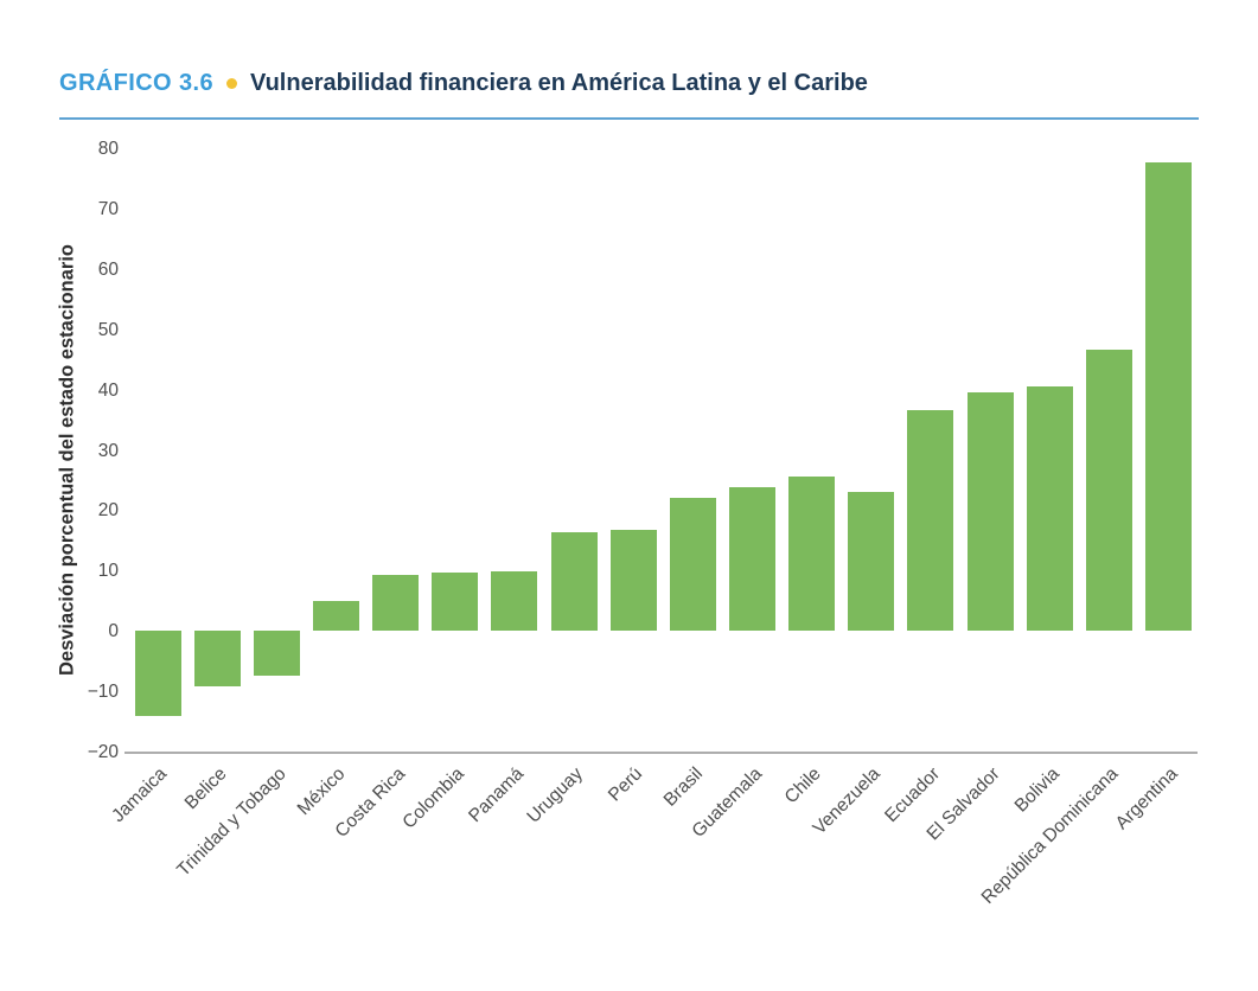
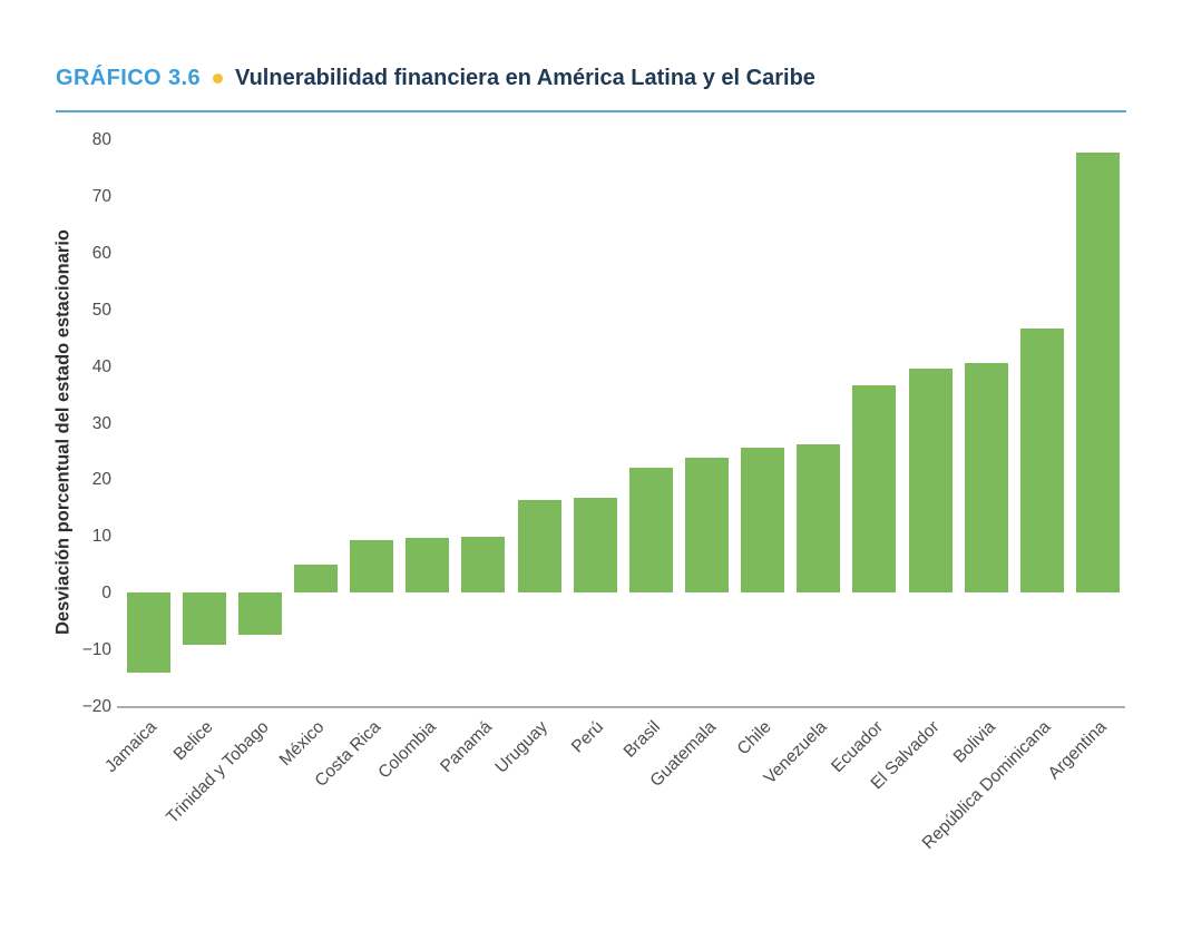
Venezuela: 23 -> 26
